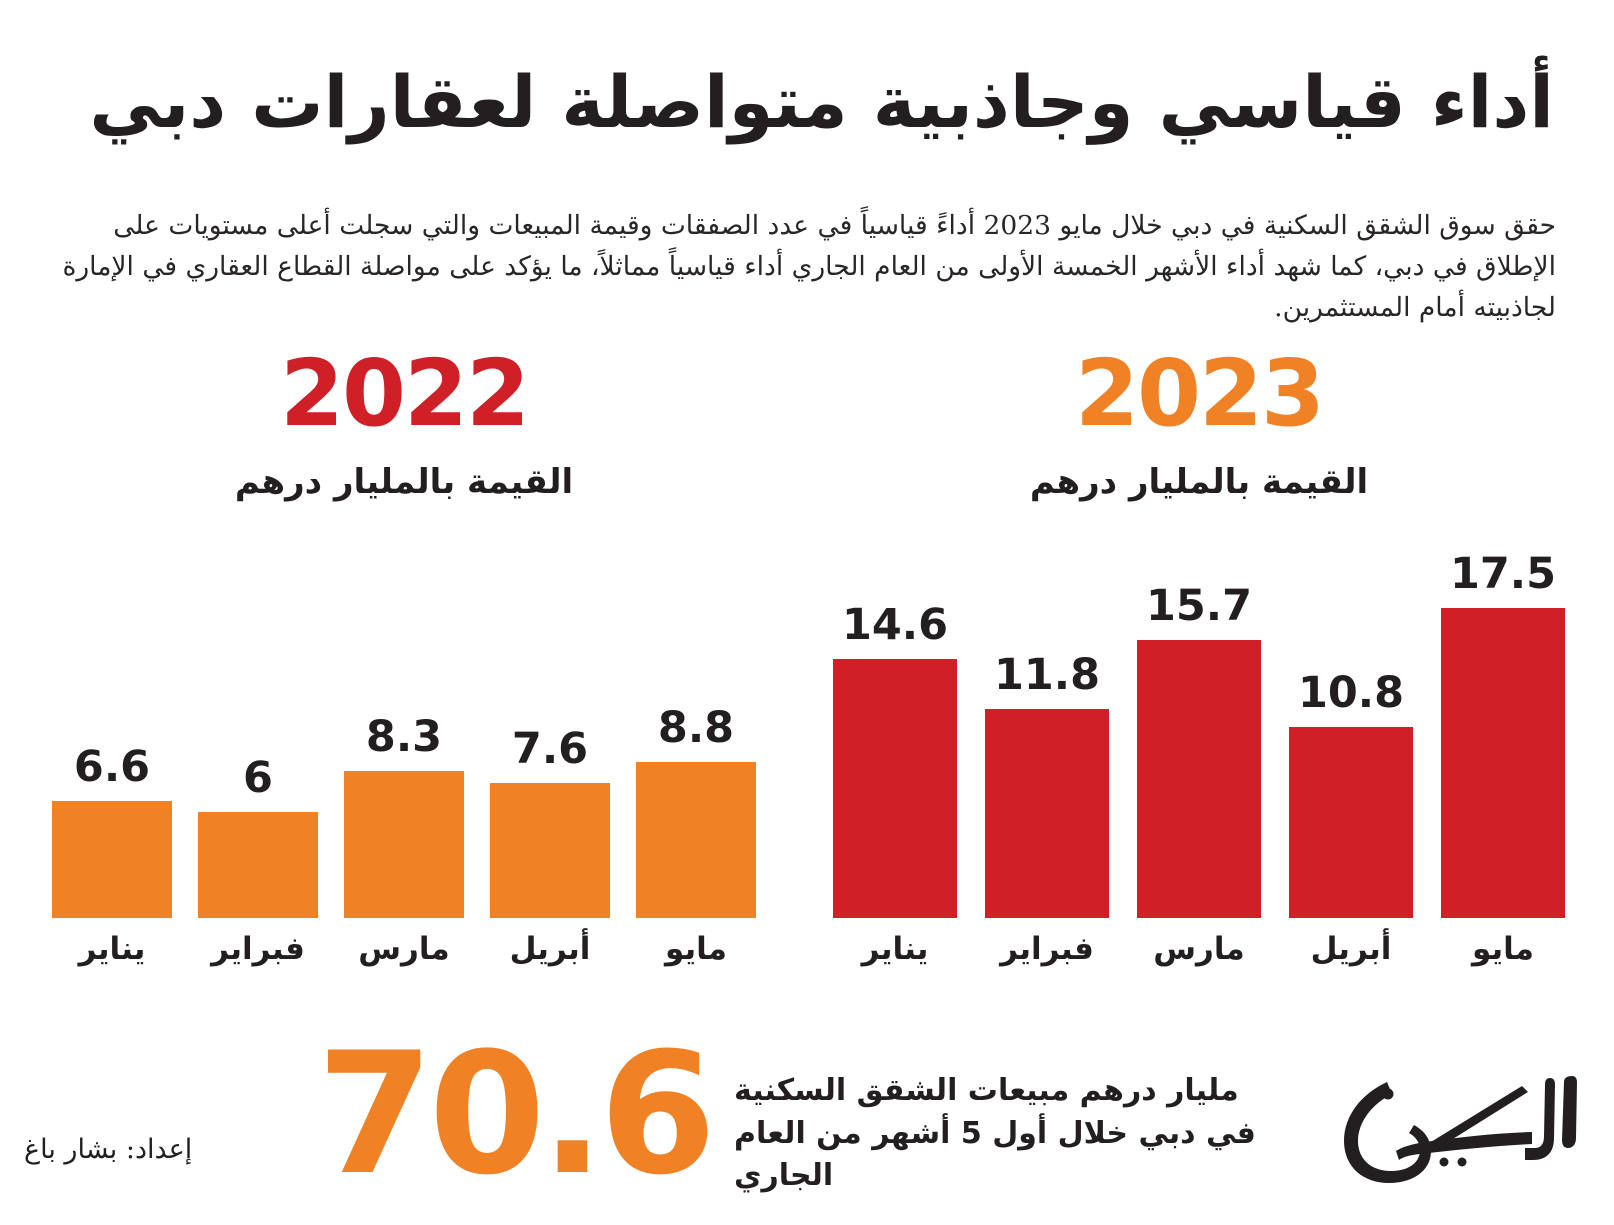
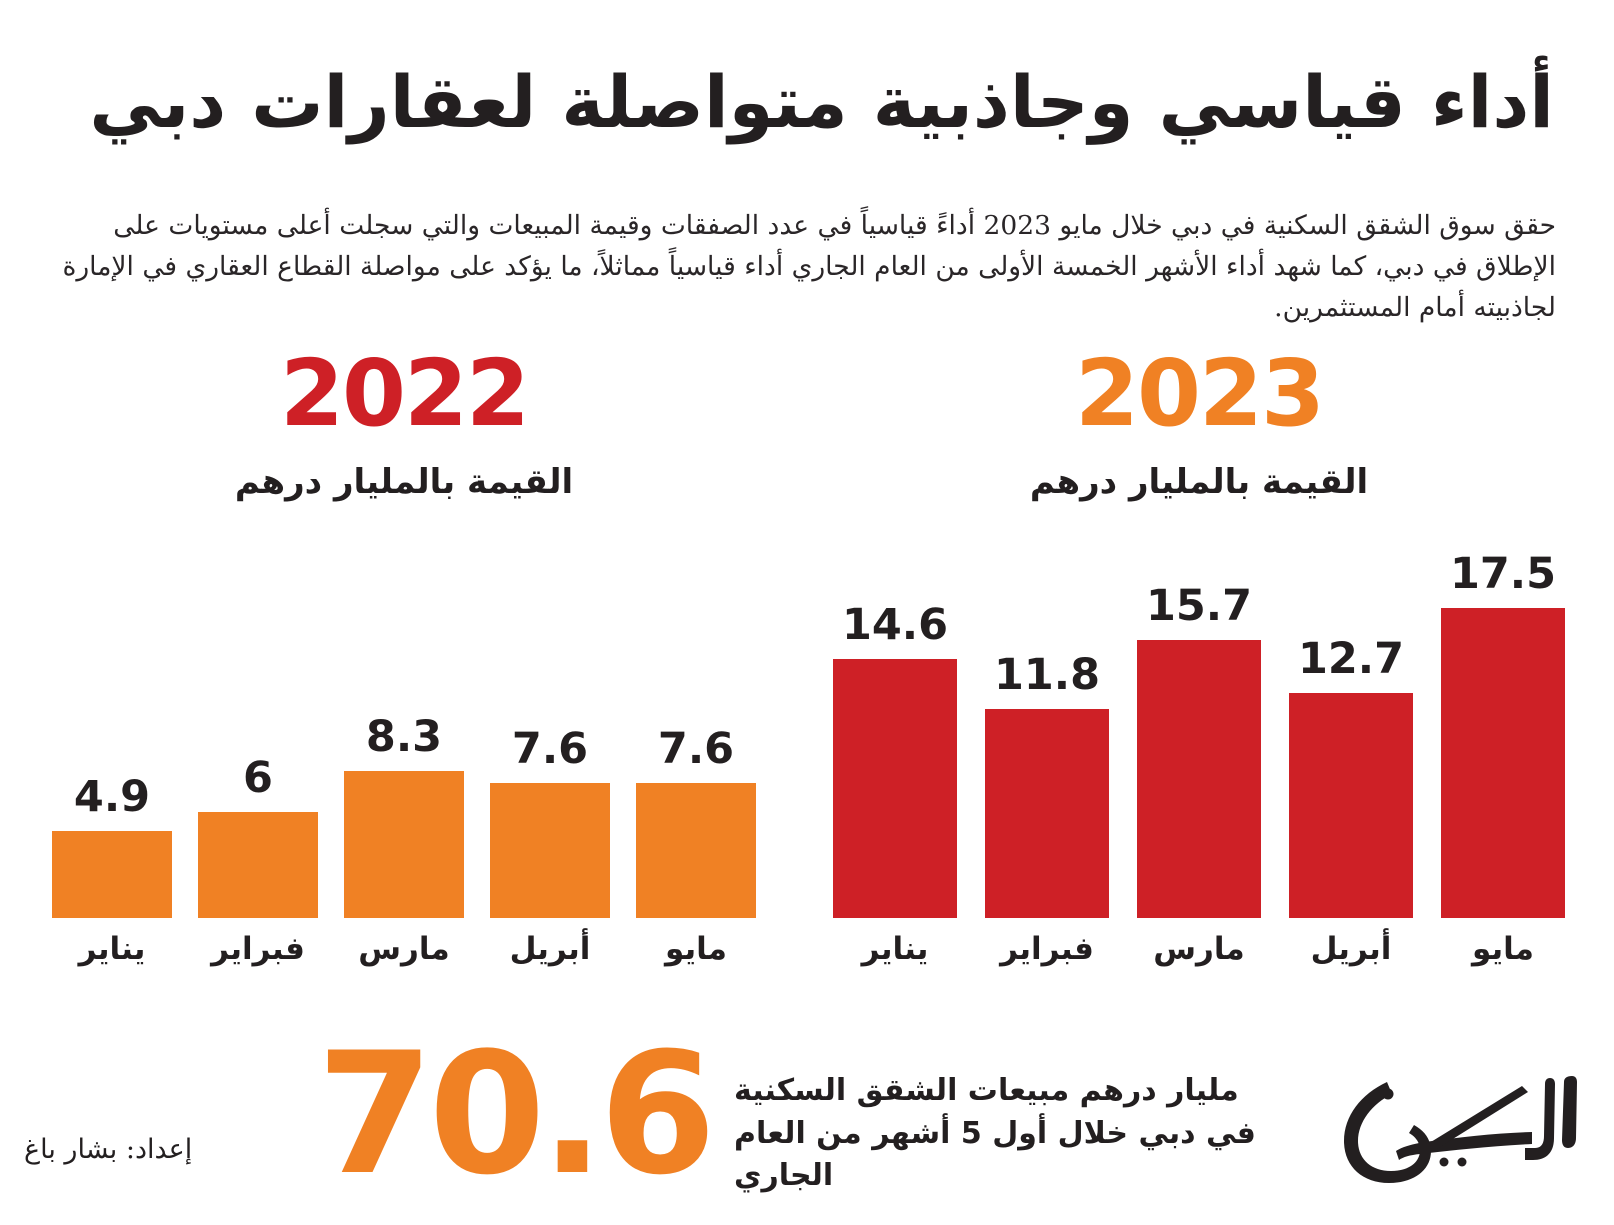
2022/مايو: 8.8 -> 7.6
2022/يناير: 6.6 -> 4.9
2023/أبريل: 10.8 -> 12.7
